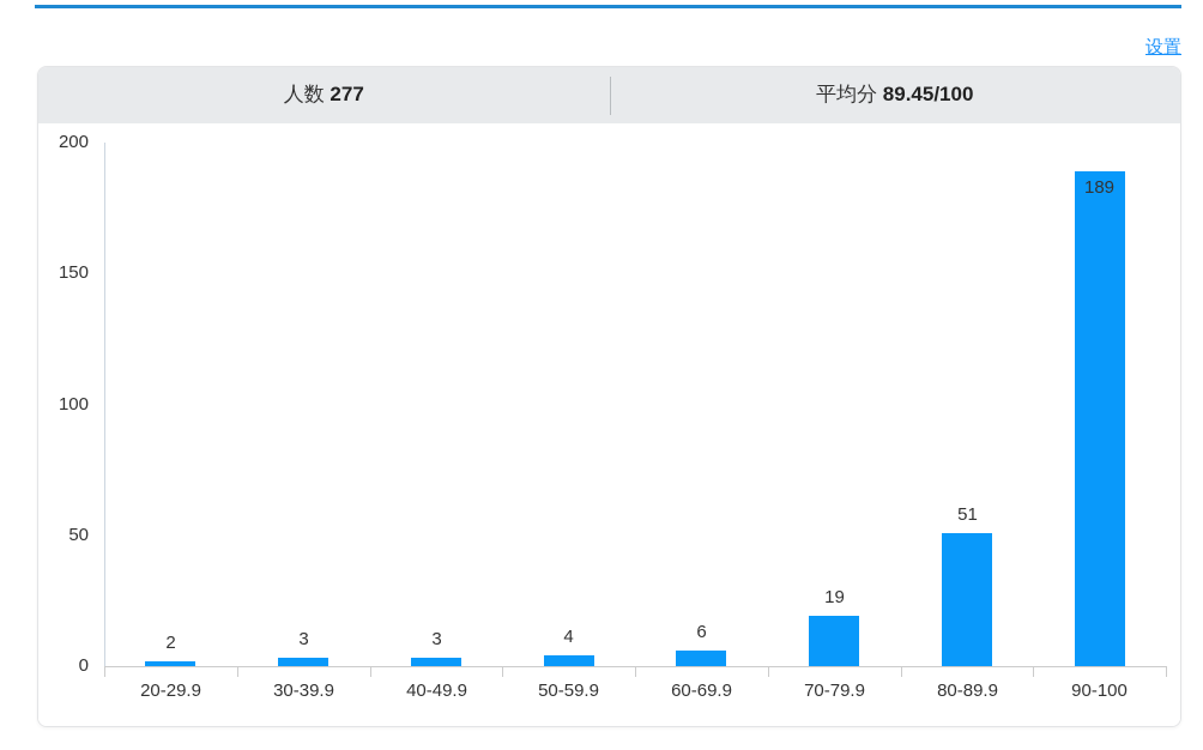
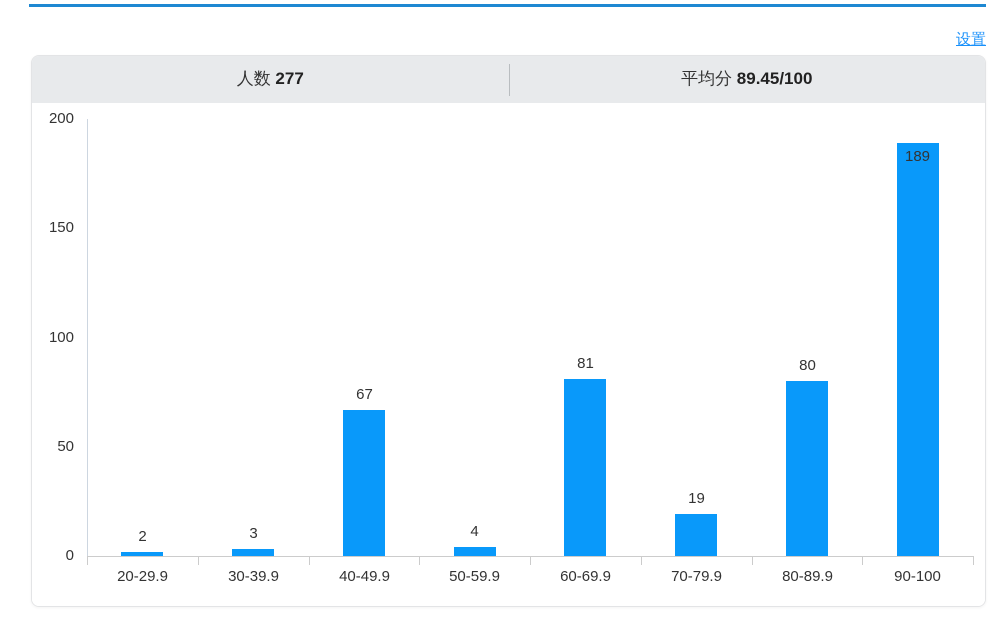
40-49.9: 3 -> 67
60-69.9: 6 -> 81
80-89.9: 51 -> 80
